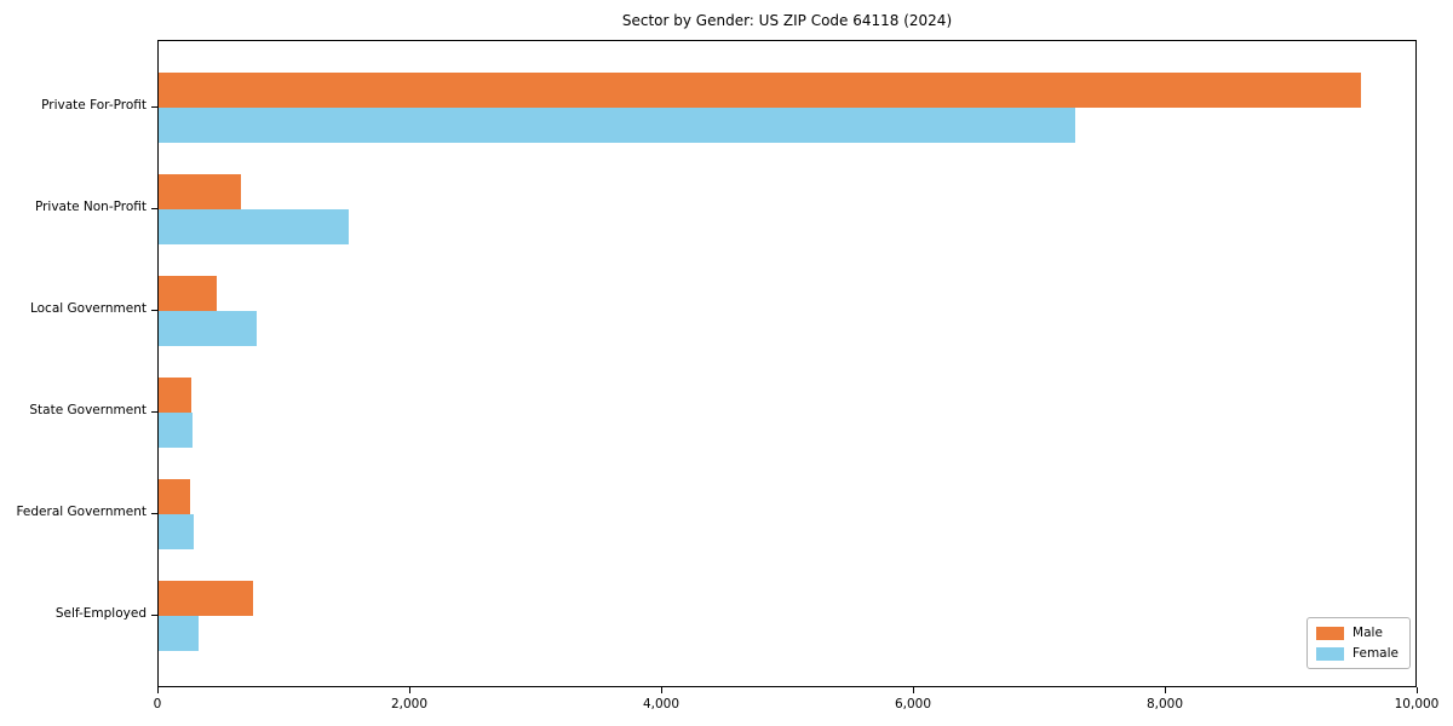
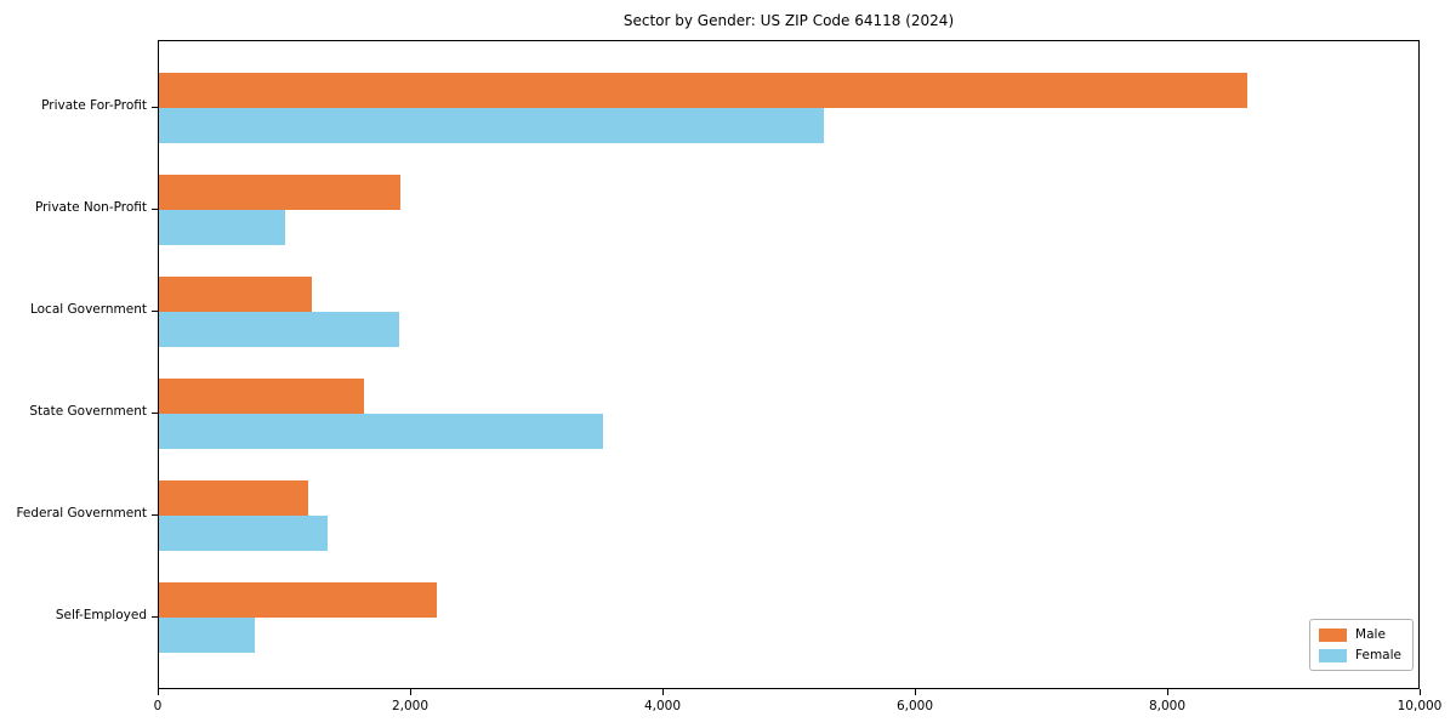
Male/Private For-Profit: 9550 -> 8620
Female/Private For-Profit: 7280 -> 5270
Male/Private Non-Profit: 650 -> 1910
Female/Private Non-Profit: 1510 -> 1000
Male/Local Government: 460 -> 1210
Female/Local Government: 780 -> 1900
Male/State Government: 260 -> 1620
Female/State Government: 260 -> 3520
Male/Federal Government: 250 -> 1180
Female/Federal Government: 280 -> 1340
Male/Self-Employed: 750 -> 2200
Female/Self-Employed: 320 -> 760
